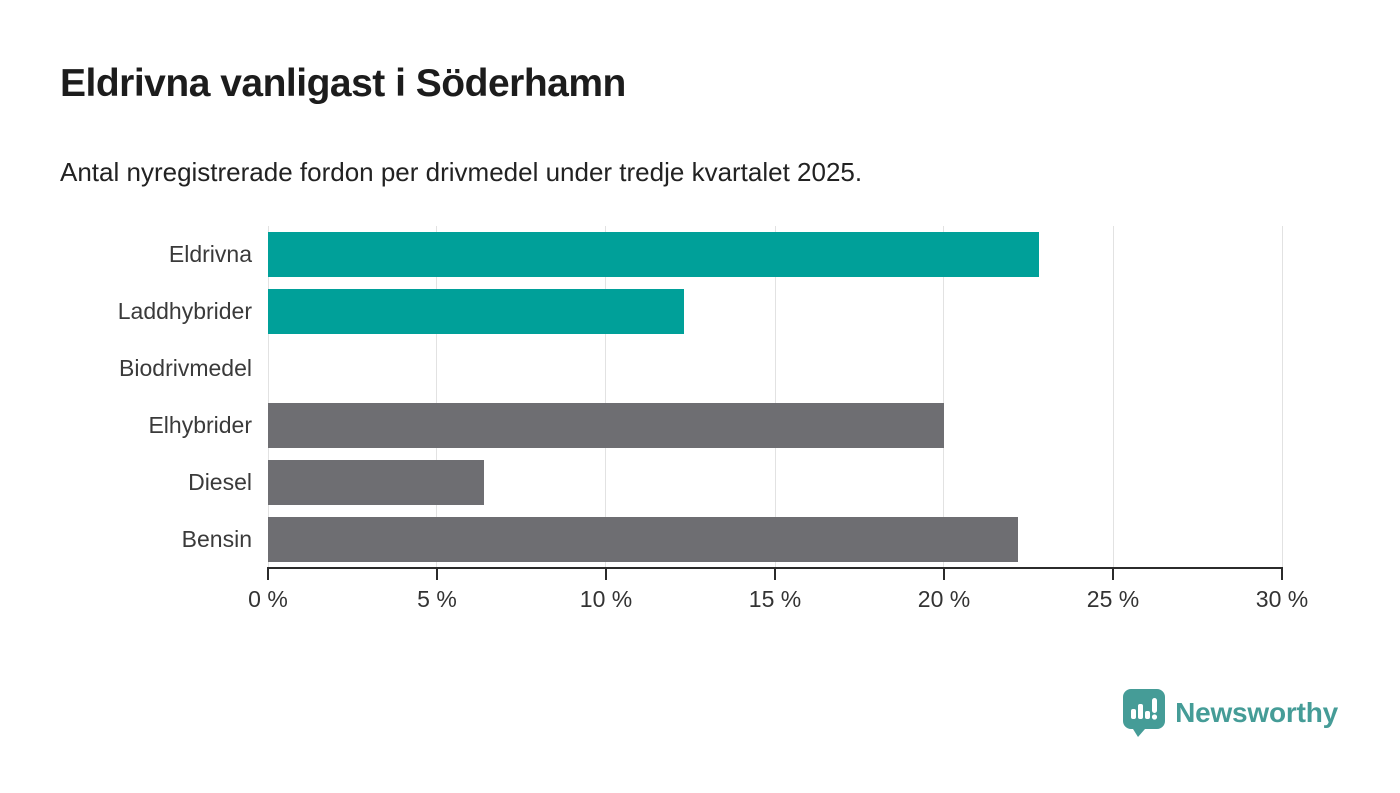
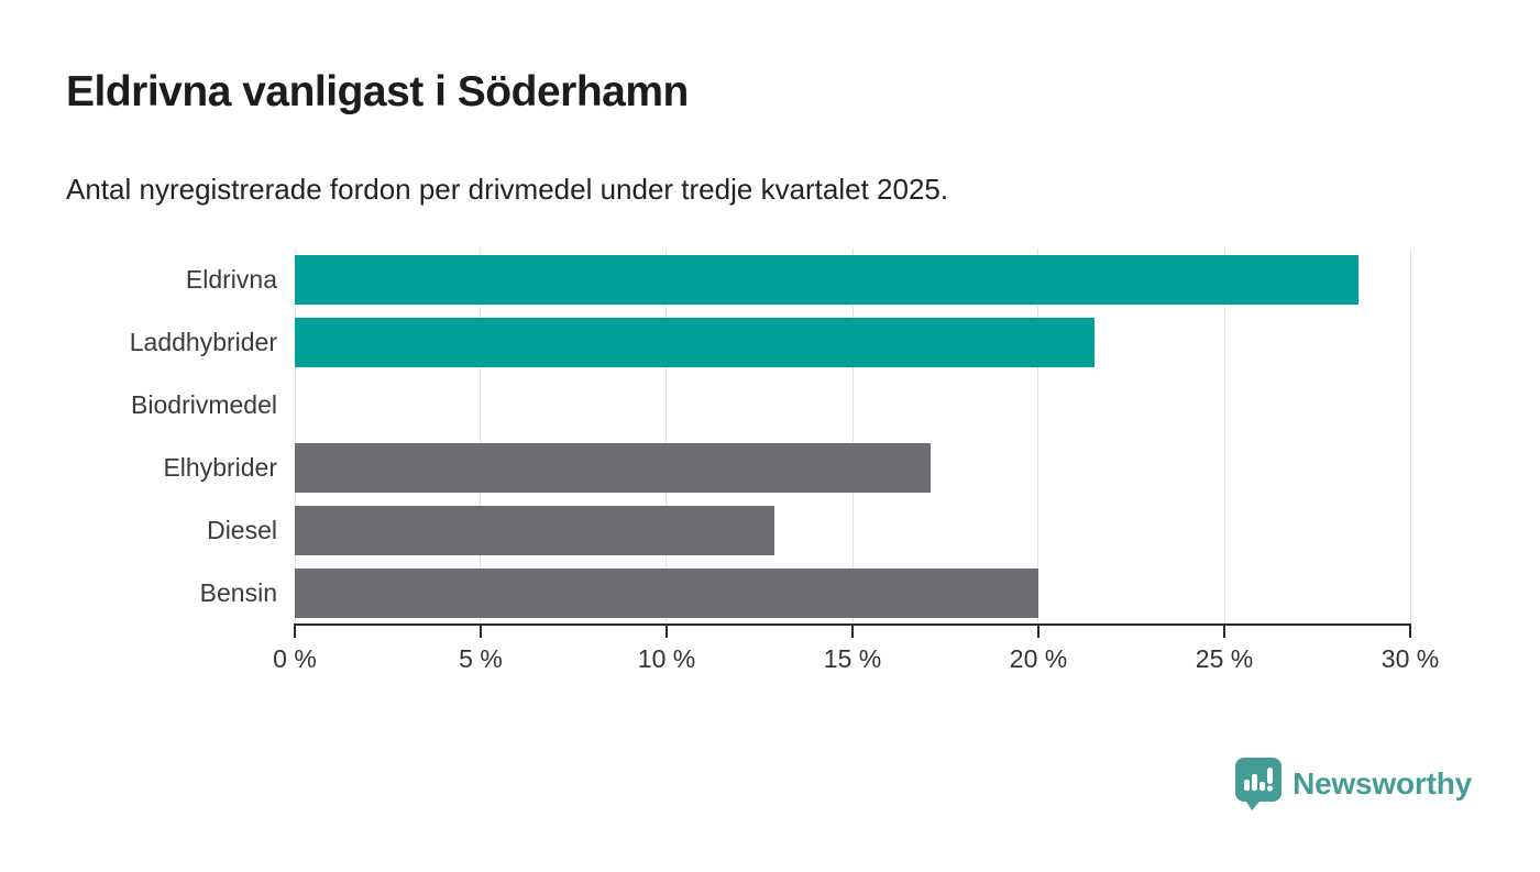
Eldrivna: 22.8% -> 28.6%
Laddhybrider: 12.3% -> 21.5%
Elhybrider: 20.0% -> 17.1%
Diesel: 6.4% -> 12.9%
Bensin: 22.2% -> 20.0%
